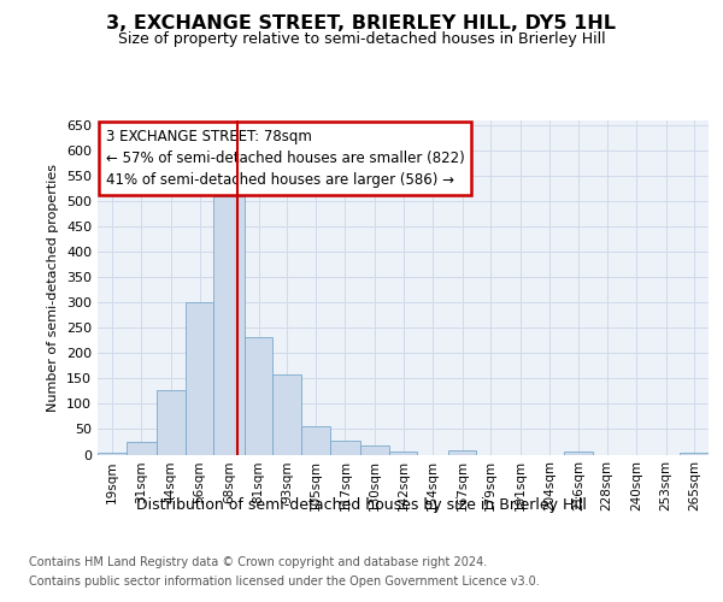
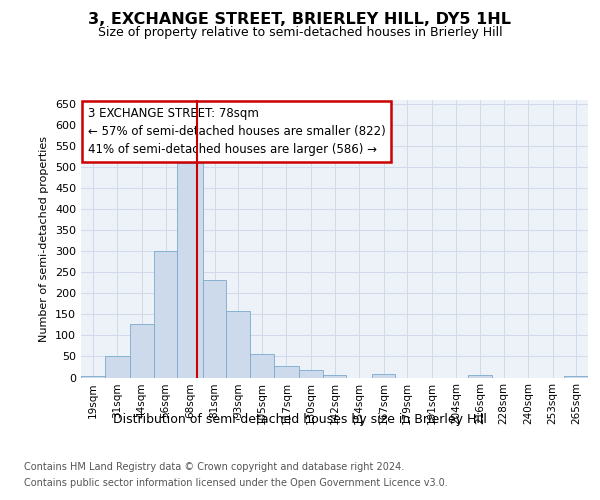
31sqm: 25 -> 50
